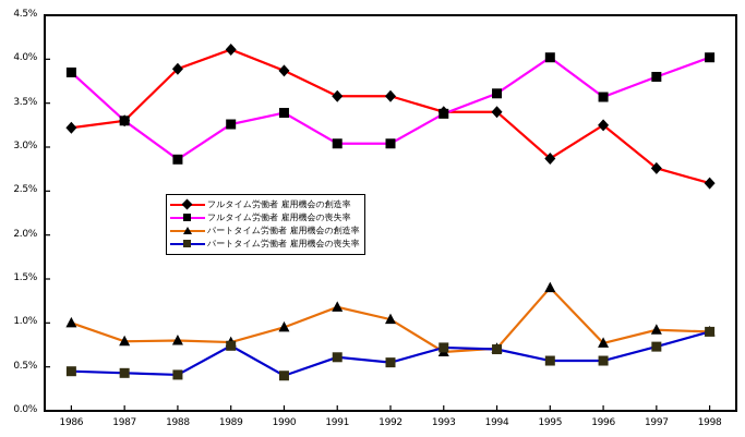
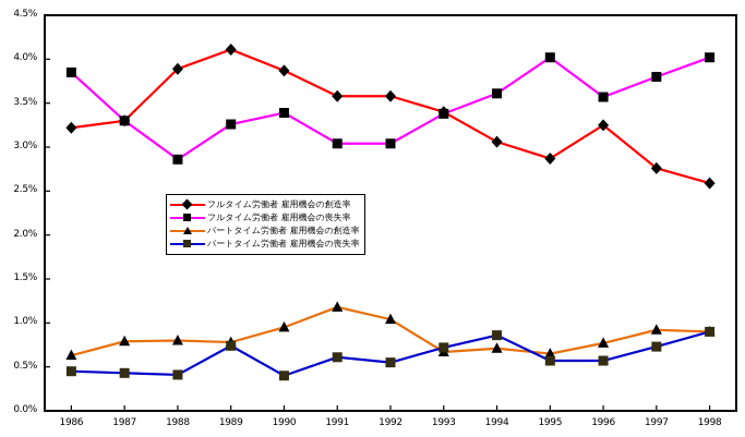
パートタイム労働者 雇用機会の創造率/1986: 1.0% -> 0.6%
フルタイム労働者 雇用機会の創造率/1994: 3.4% -> 3.1%
パートタイム労働者 雇用機会の喪失率/1994: 0.7% -> 0.9%
パートタイム労働者 雇用機会の創造率/1995: 1.4% -> 0.7%
